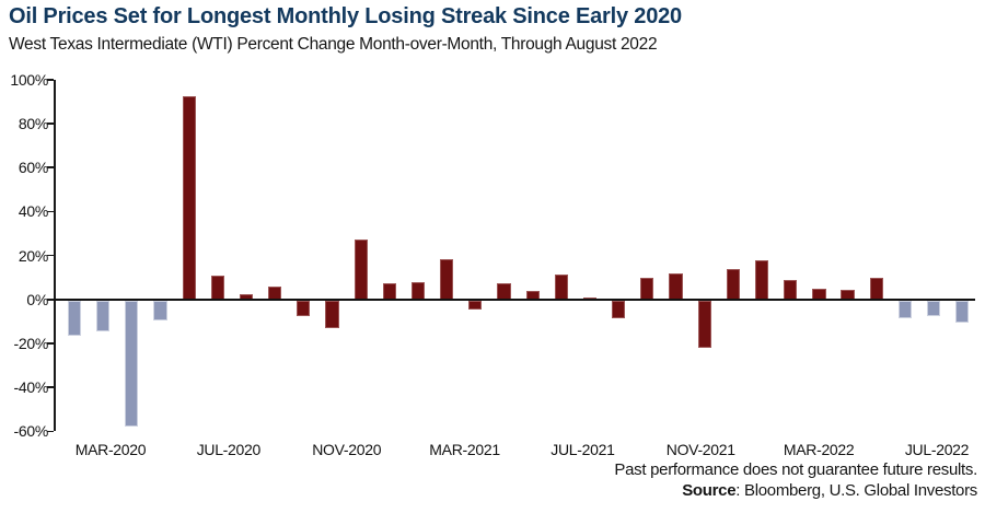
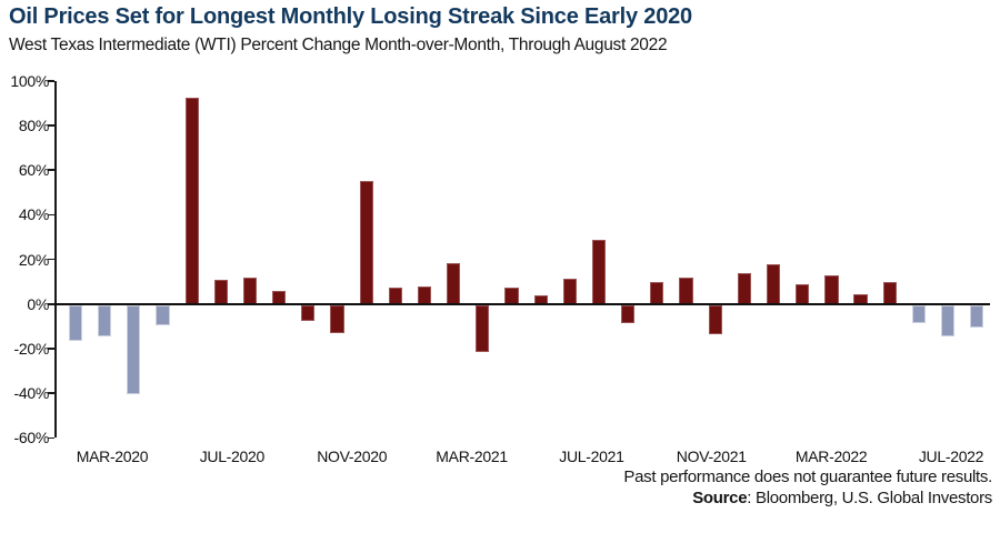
MAR-2020: -57% -> -40%
JUL-2020: 2% -> 12%
NOV-2020: 28% -> 55%
MAR-2021: -4% -> -21%
JUL-2021: 1% -> 29%
NOV-2021: -22% -> -13%
MAR-2022: 5% -> 13%
JUL-2022: -7% -> -14%
